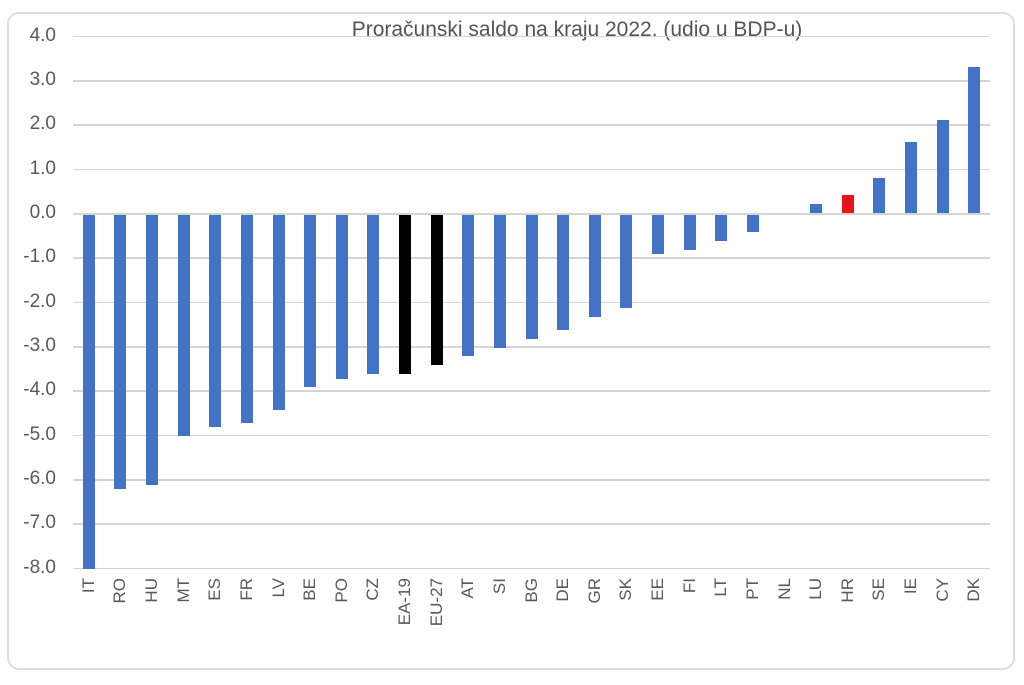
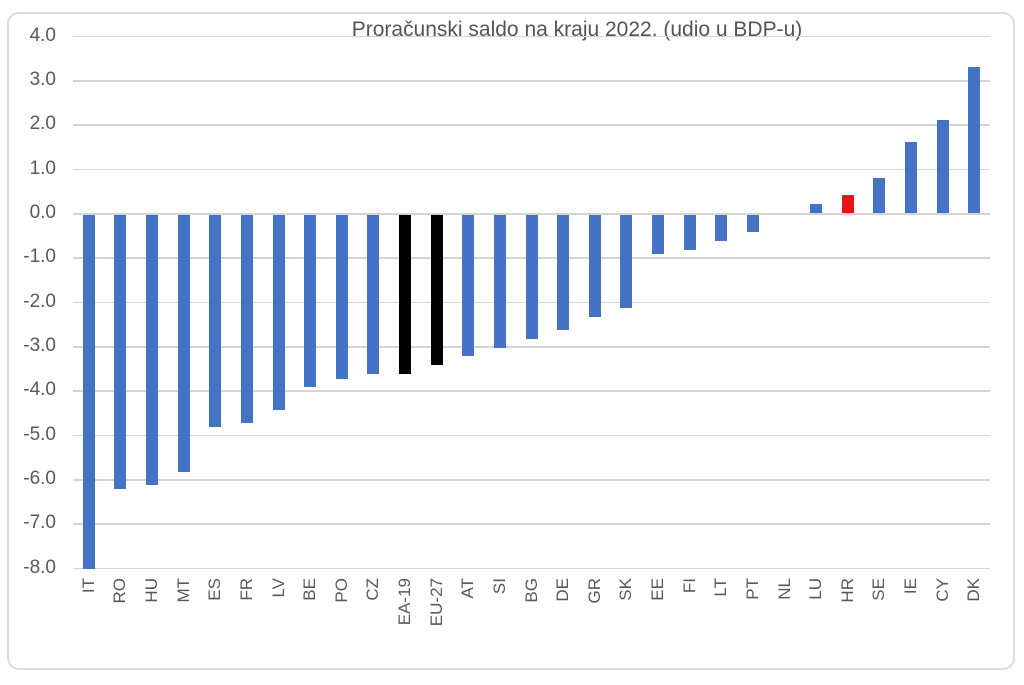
MT: -5.0 -> -5.8
